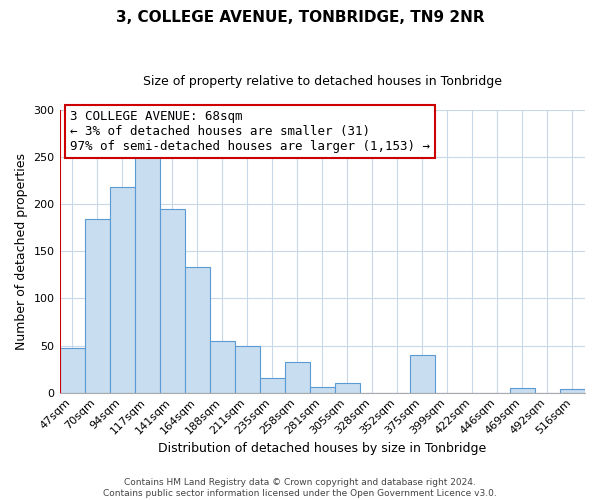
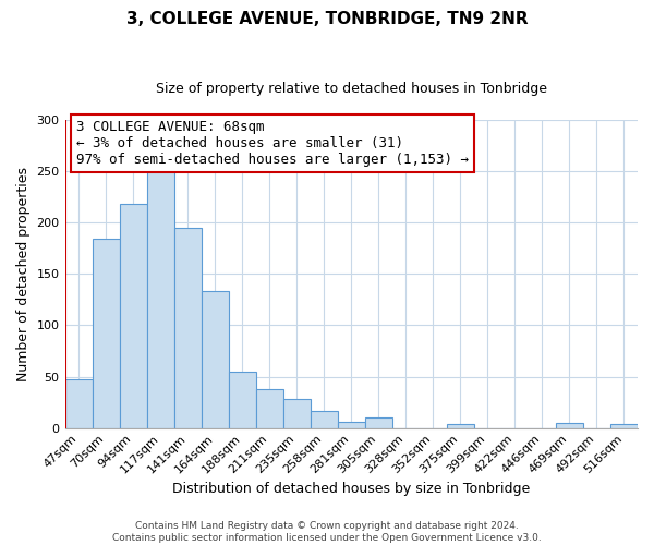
211sqm: 50 -> 38
235sqm: 16 -> 28
258sqm: 32 -> 17
375sqm: 40 -> 4
